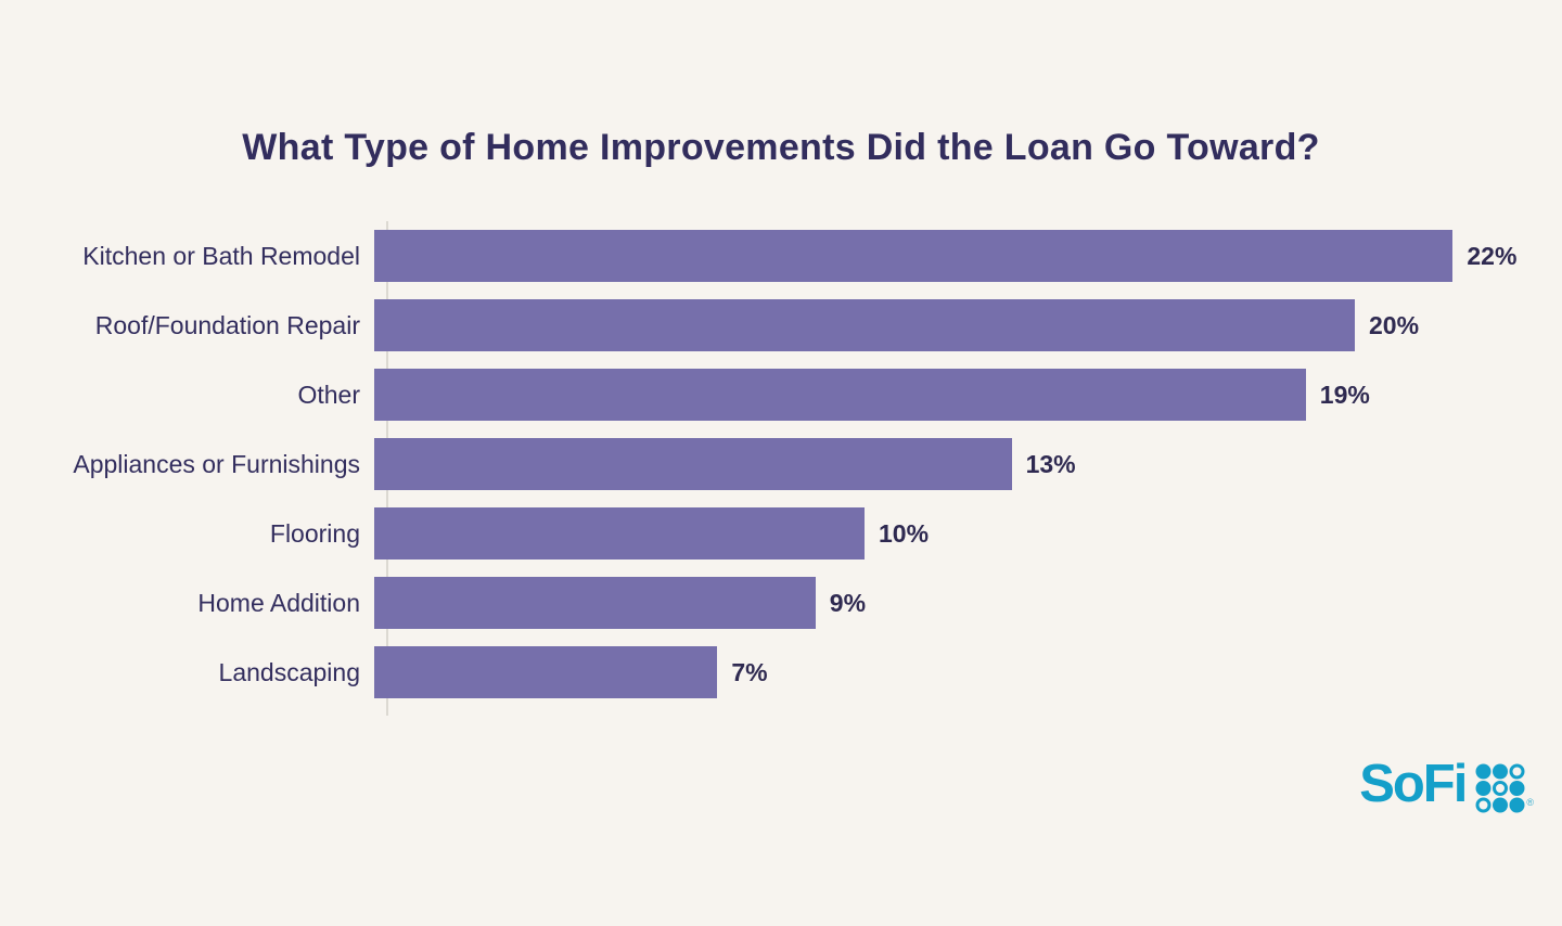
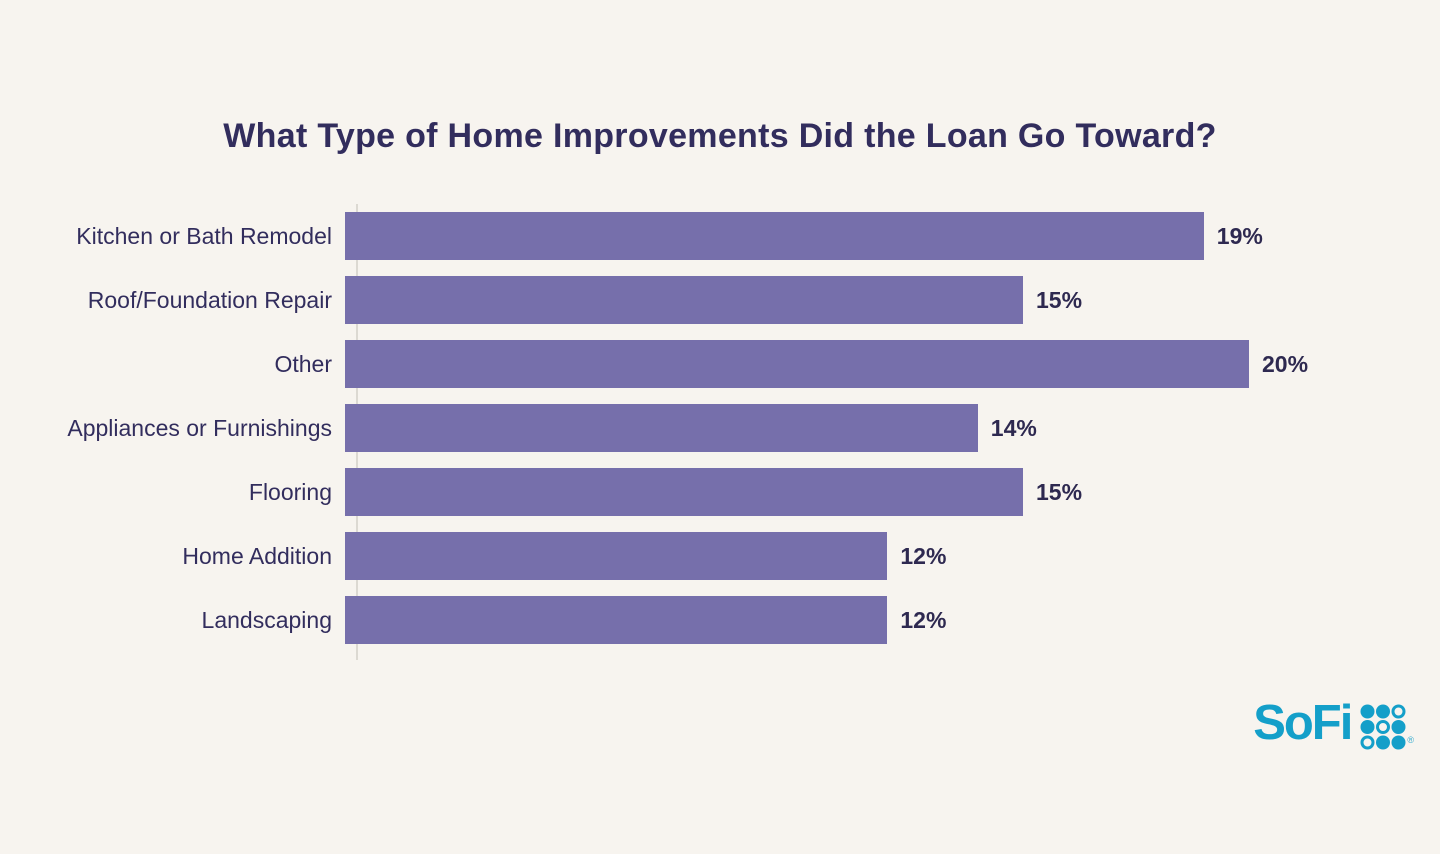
Kitchen or Bath Remodel: 22% -> 19%
Roof/Foundation Repair: 20% -> 15%
Other: 19% -> 20%
Appliances or Furnishings: 13% -> 14%
Flooring: 10% -> 15%
Home Addition: 9% -> 12%
Landscaping: 7% -> 12%
